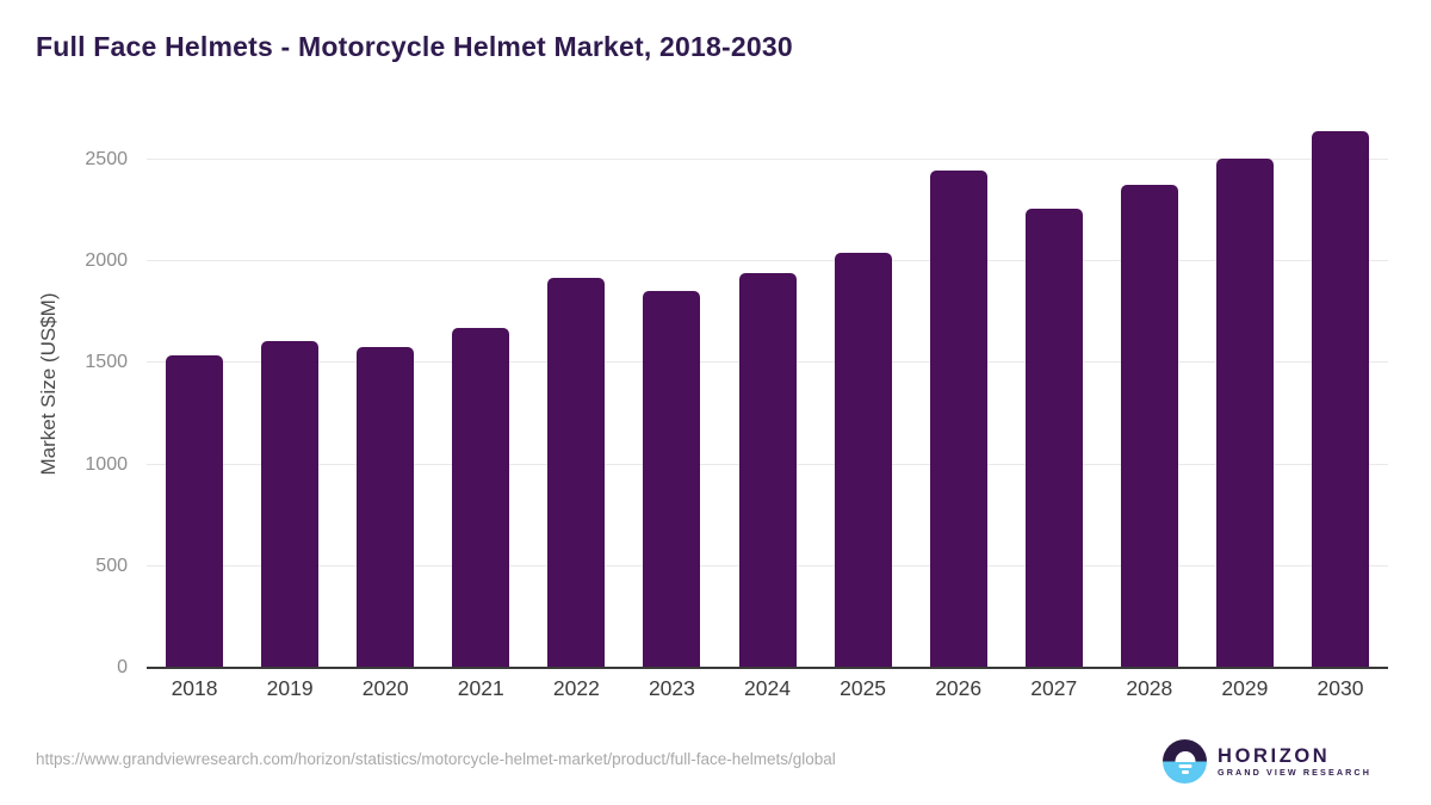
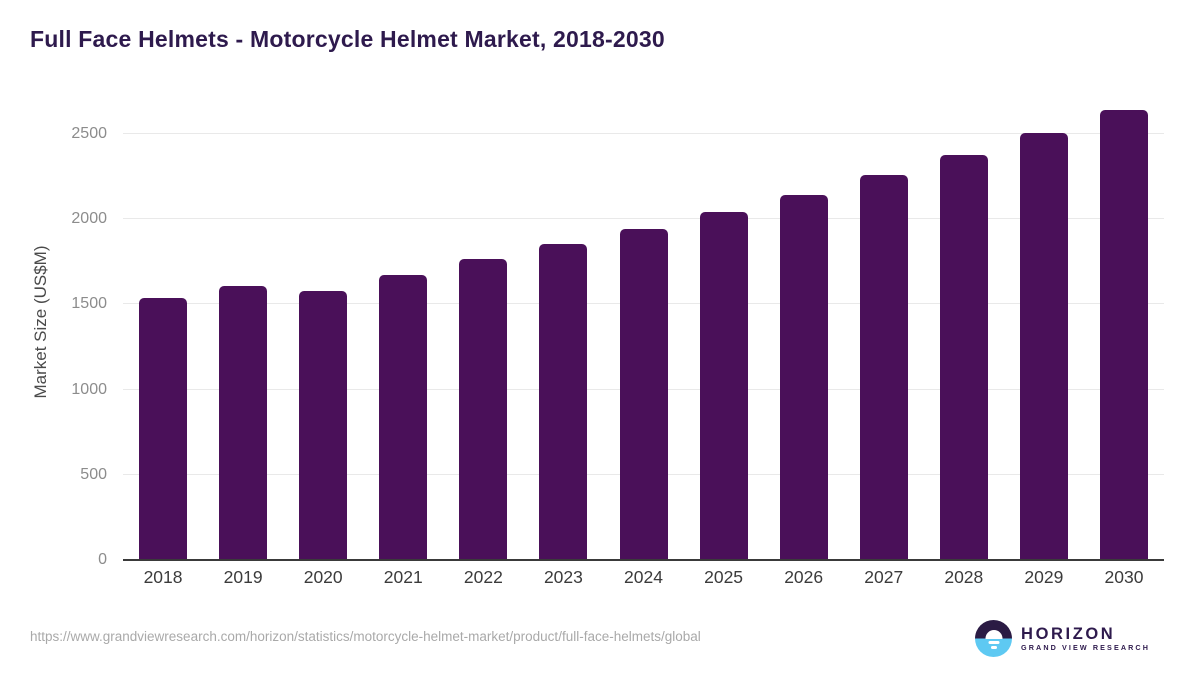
2022: 1920 -> 1760
2026: 2450 -> 2140
